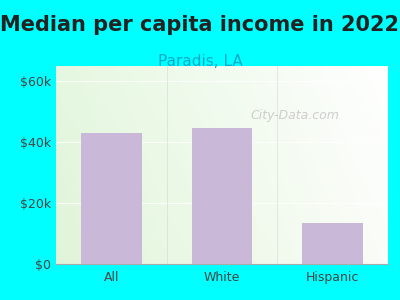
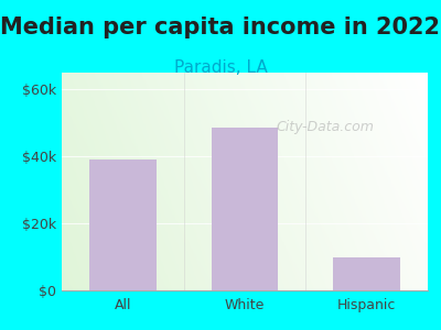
All: $43.0k -> $39.0k
White: $44.5k -> $48.5k
Hispanic: $13.5k -> $10.0k
